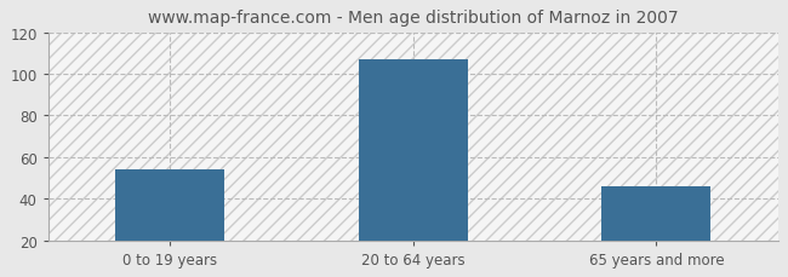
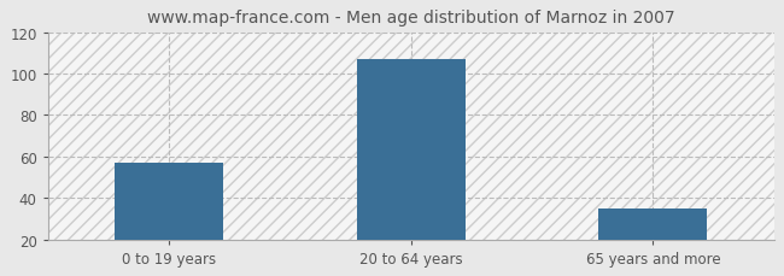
0 to 19 years: 54 -> 57
65 years and more: 46 -> 35
